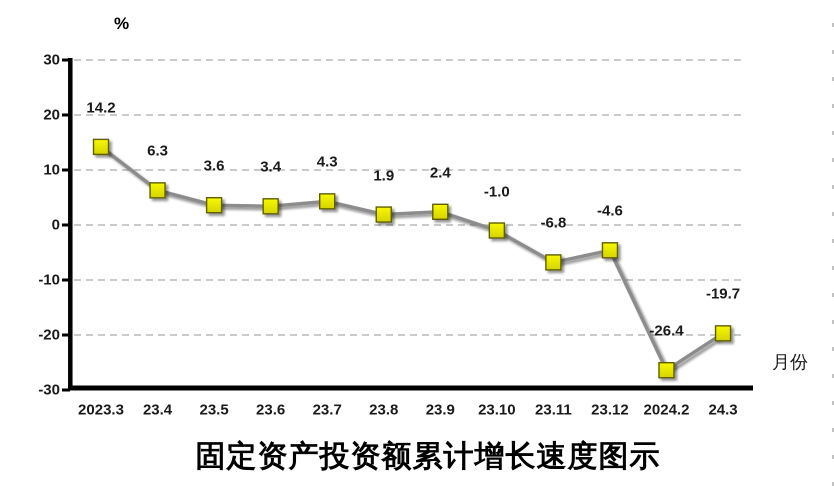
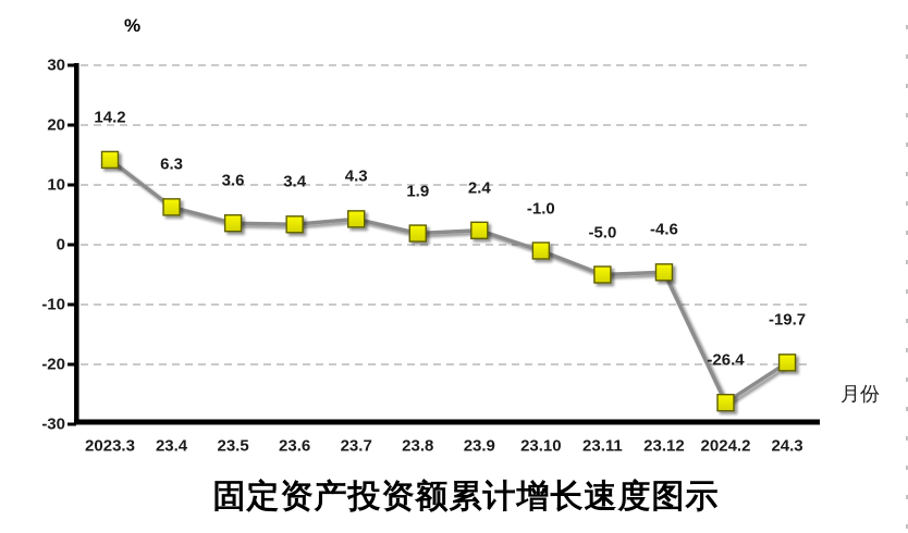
23.11: -6.8 -> -5.0
